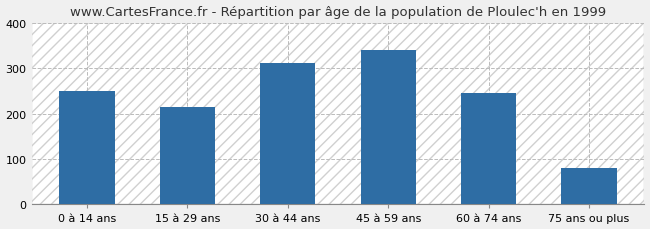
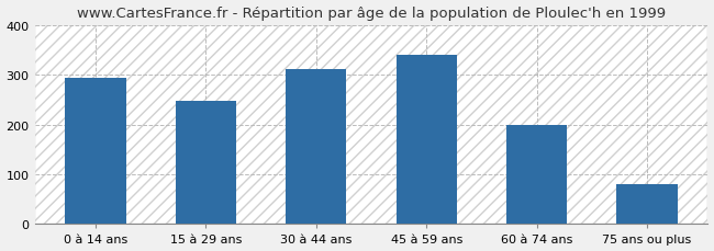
0 à 14 ans: 250 -> 295
15 à 29 ans: 215 -> 248
60 à 74 ans: 245 -> 200
